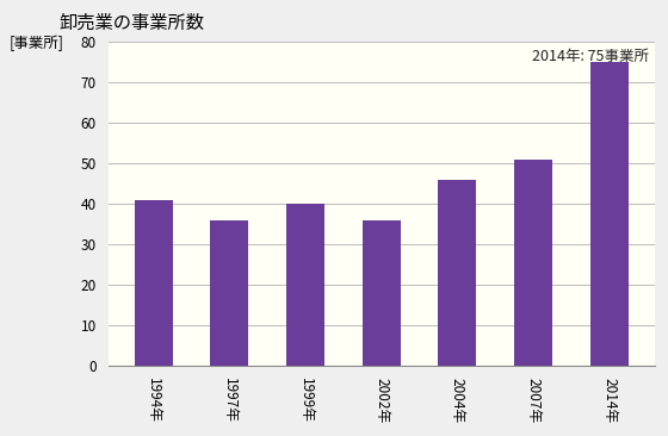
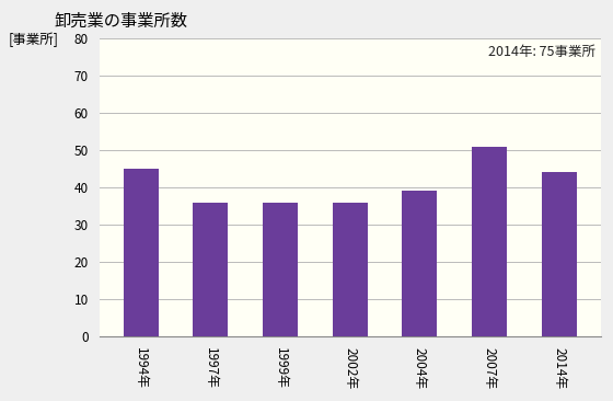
1994年: 41 -> 45
1999年: 40 -> 36
2004年: 46 -> 39
2014年: 75 -> 44
